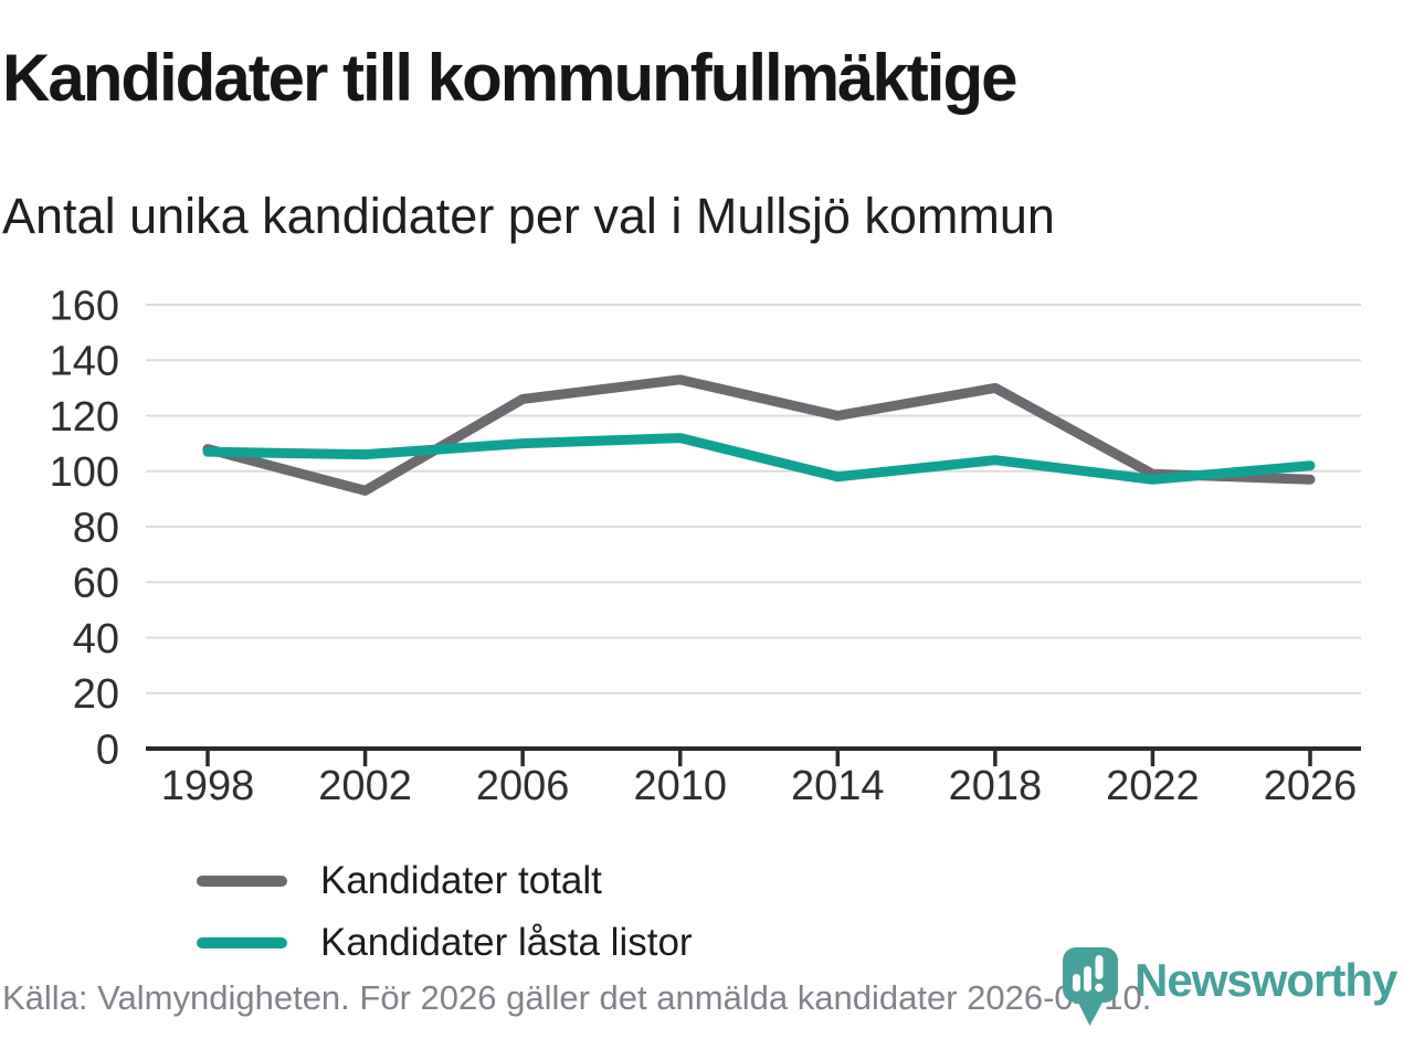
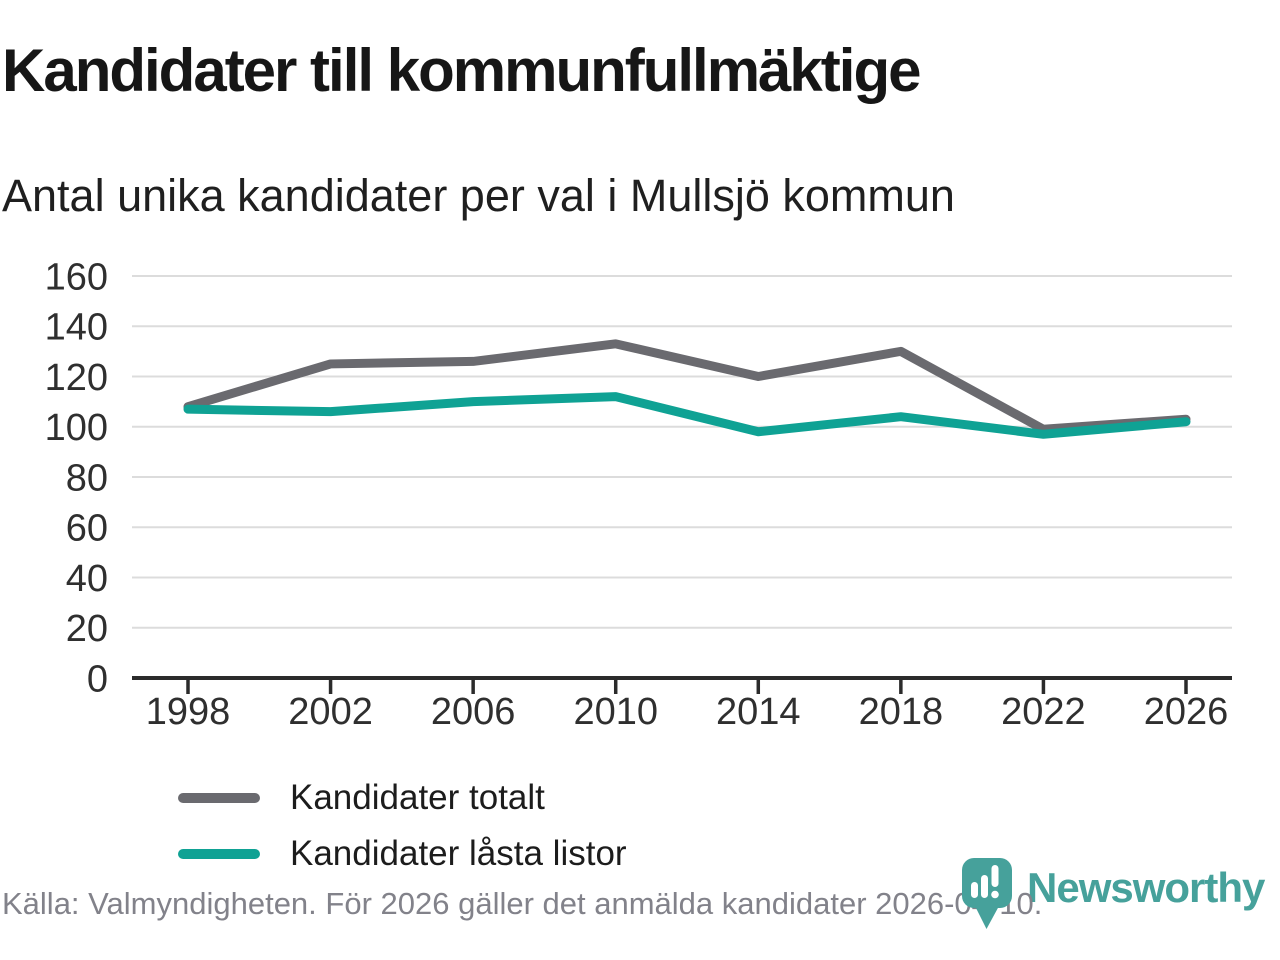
Kandidater totalt/2002: 93 -> 125
Kandidater totalt/2026: 97 -> 103
